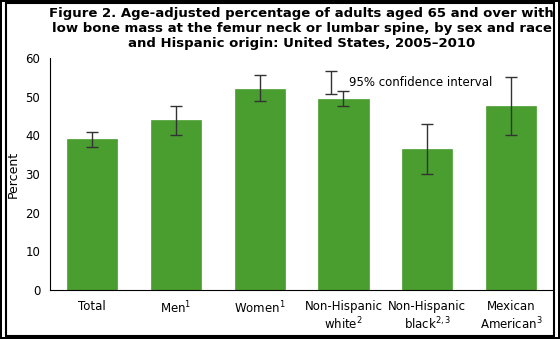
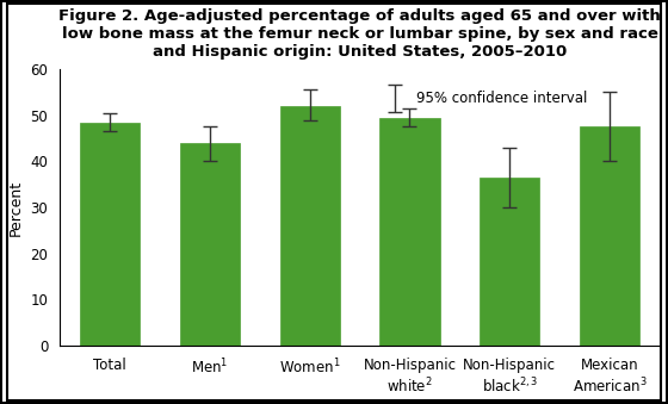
Total: 39.0 -> 48.5
